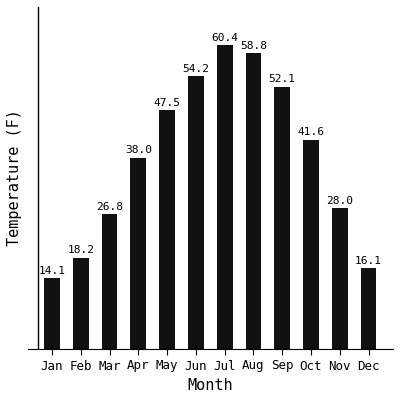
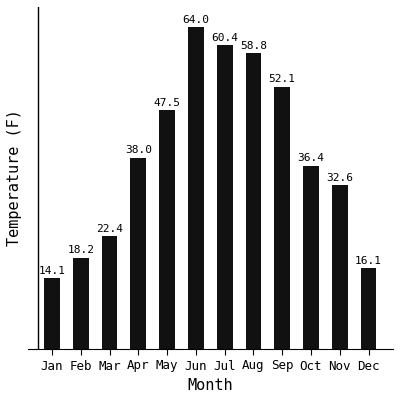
Mar: 26.8 -> 22.4
Jun: 54.2 -> 64.0
Oct: 41.6 -> 36.4
Nov: 28.0 -> 32.6
